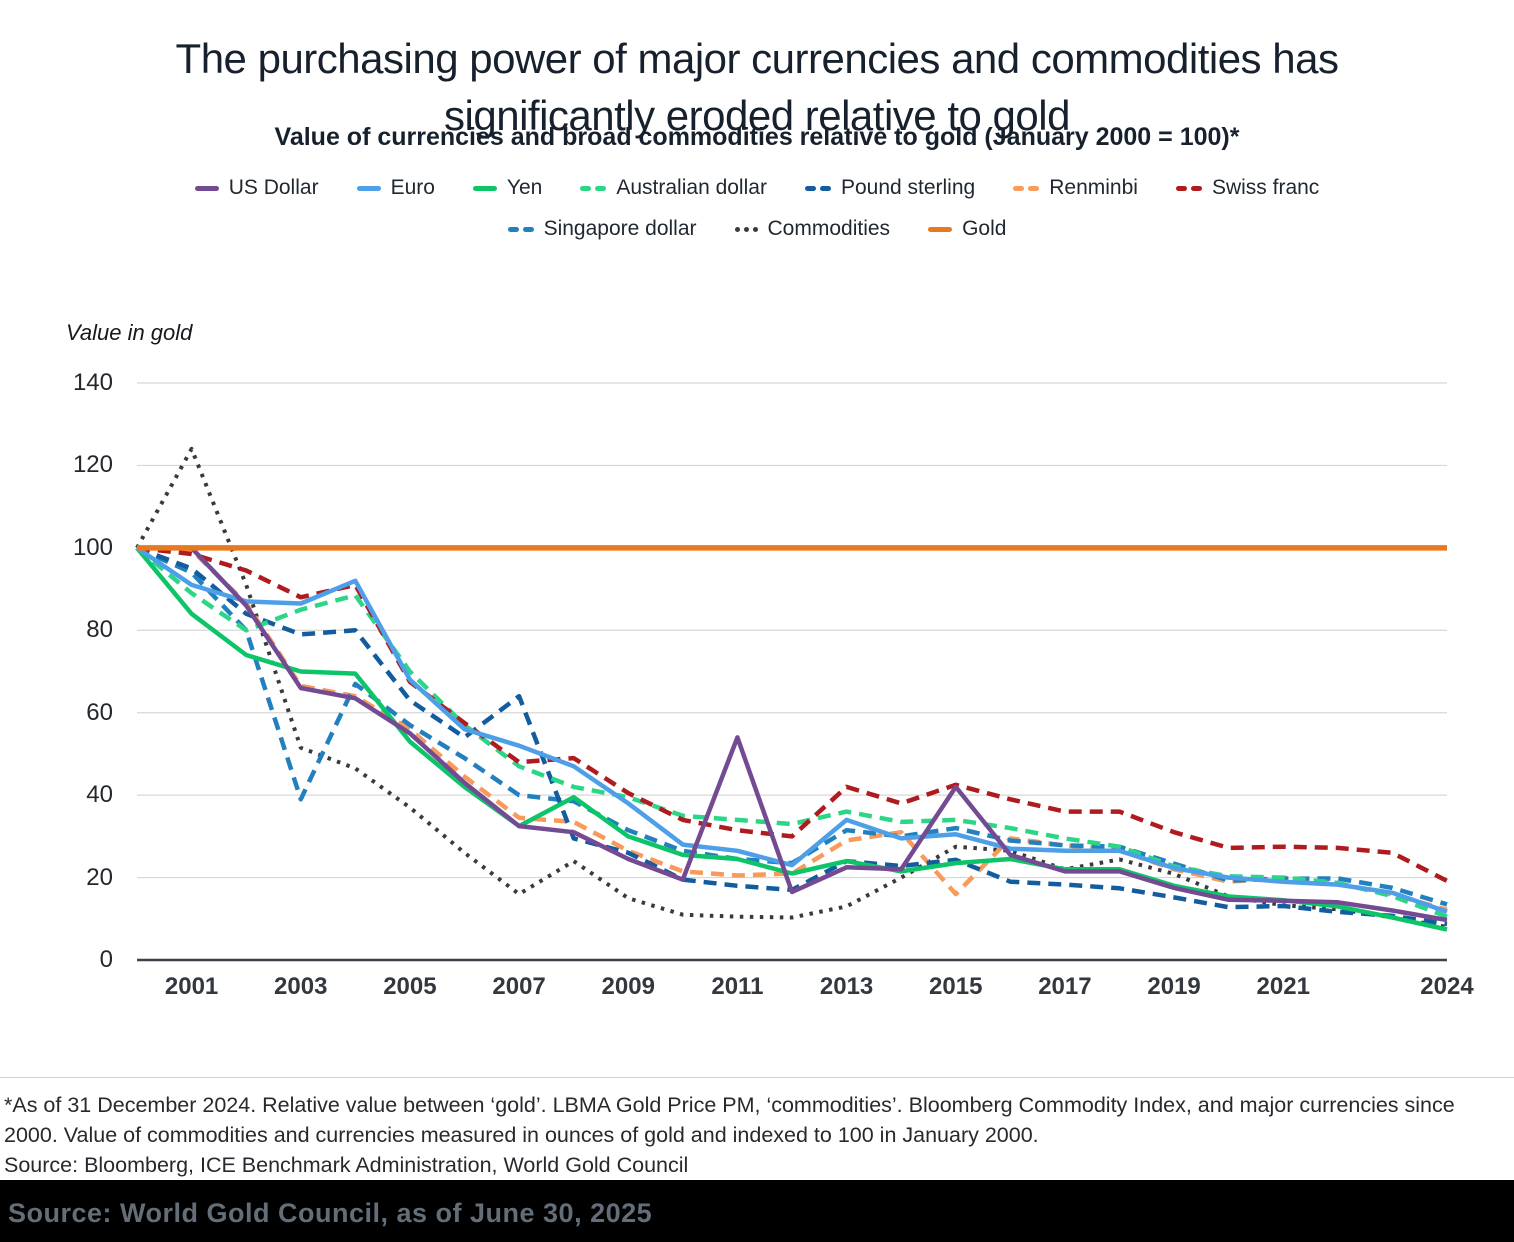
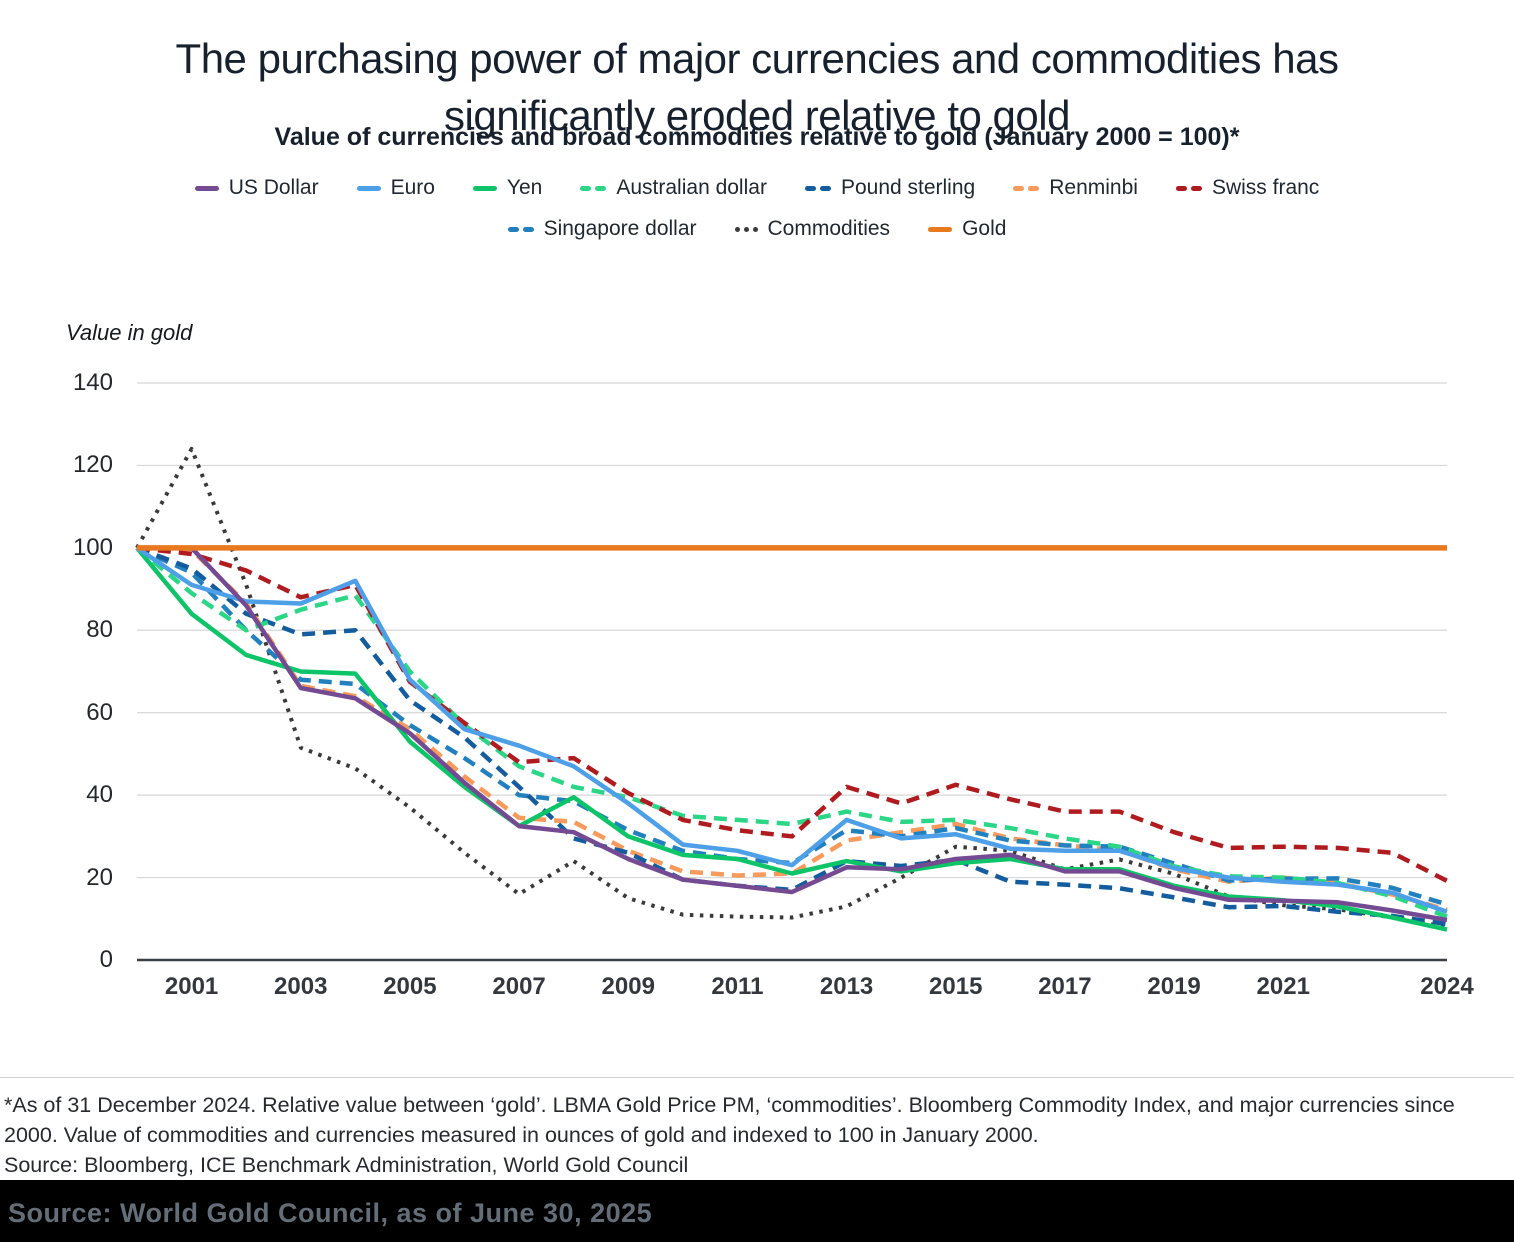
Singapore dollar/2003: 39 -> 68
Pound sterling/2007: 64 -> 42
US Dollar/2011: 54 -> 18
US Dollar/2015: 42 -> 24
Renminbi/2015: 16 -> 33
